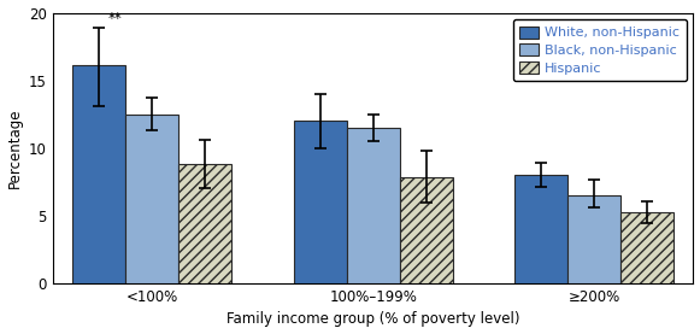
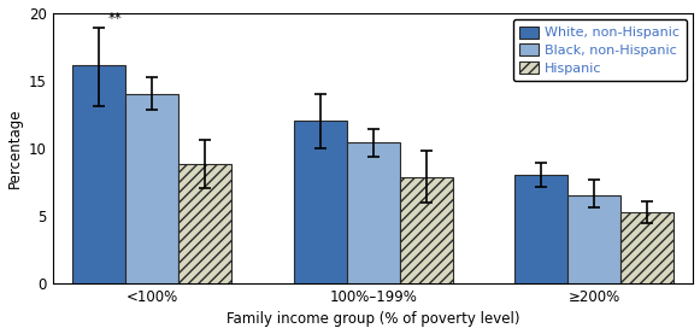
Black, non-Hispanic/<100%: 12.5 -> 14.0
Black, non-Hispanic/100%–199%: 11.5 -> 10.4
